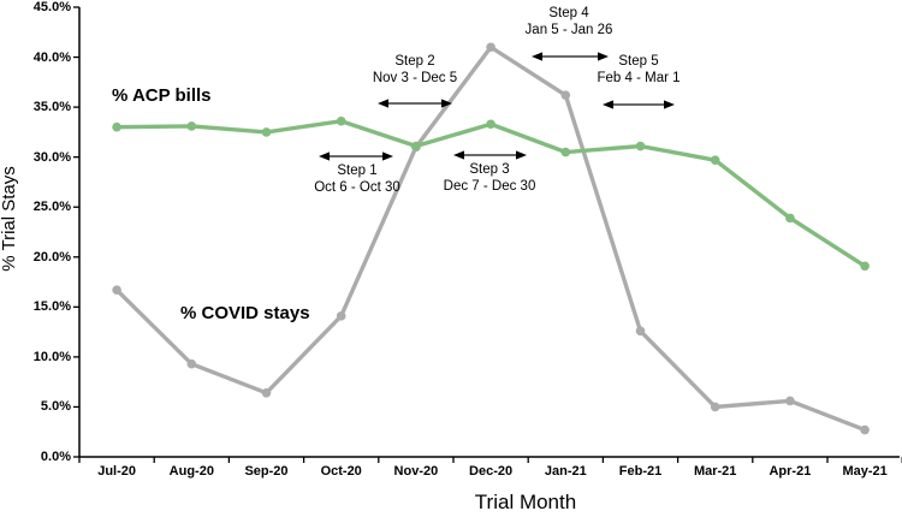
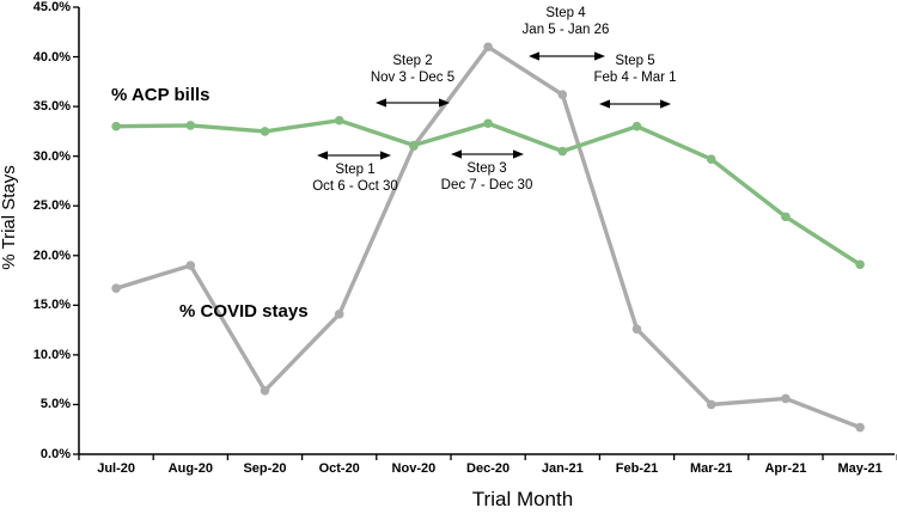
% COVID stays/Aug-20: 9% -> 19%
% ACP bills/Feb-21: 31% -> 33%
